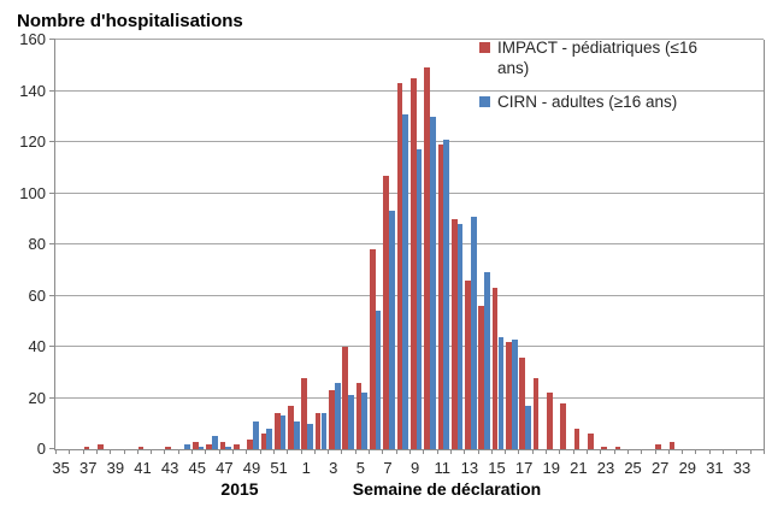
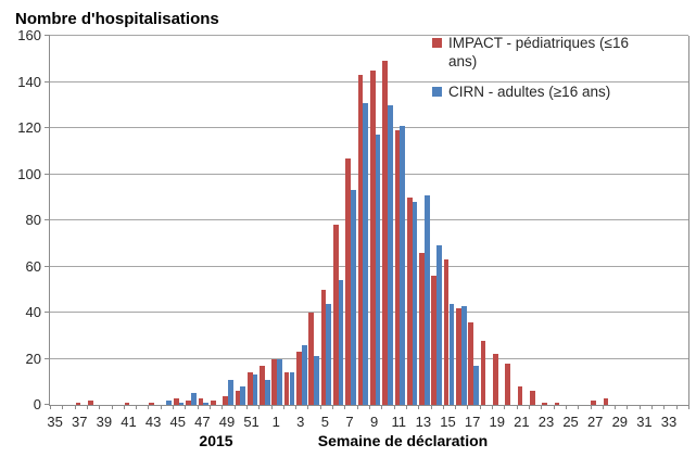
IMPACT - pédiatriques (≤16 ans)/1: 28 -> 20
CIRN - adultes (≥16 ans)/1: 10 -> 20
IMPACT - pédiatriques (≤16 ans)/5: 26 -> 50
CIRN - adultes (≥16 ans)/5: 22 -> 44
